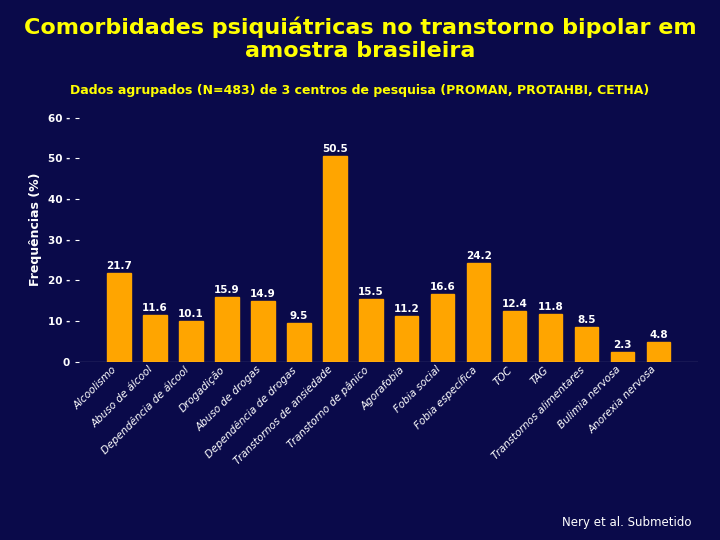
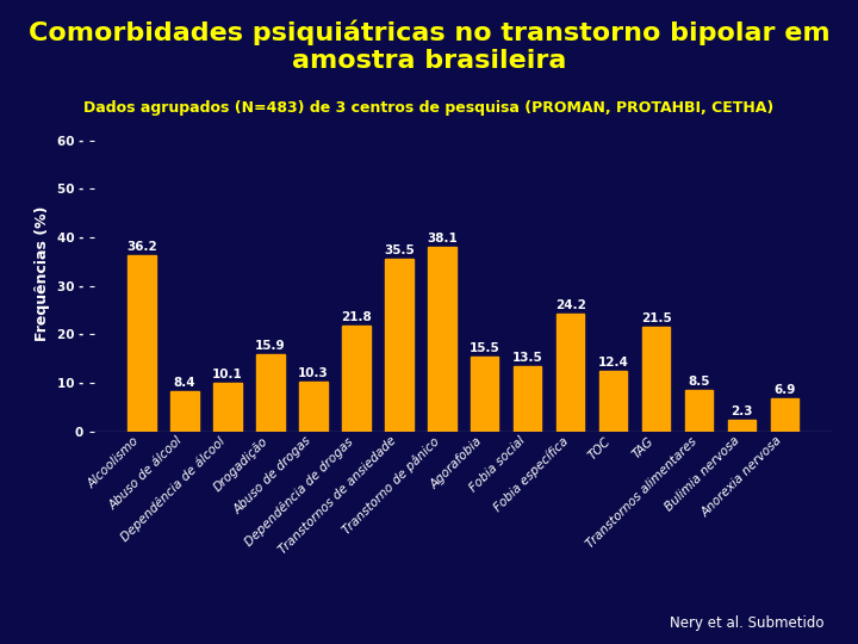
Alcoolismo: 21.7 -> 36.2
Abuso de álcool: 11.6 -> 8.4
Abuso de drogas: 14.9 -> 10.3
Dependência de drogas: 9.5 -> 21.8
Transtornos de ansiedade: 50.5 -> 35.5
Transtorno de pânico: 15.5 -> 38.1
Agorafobia: 11.2 -> 15.5
Fobia social: 16.6 -> 13.5
TAG: 11.8 -> 21.5
Anorexia nervosa: 4.8 -> 6.9
